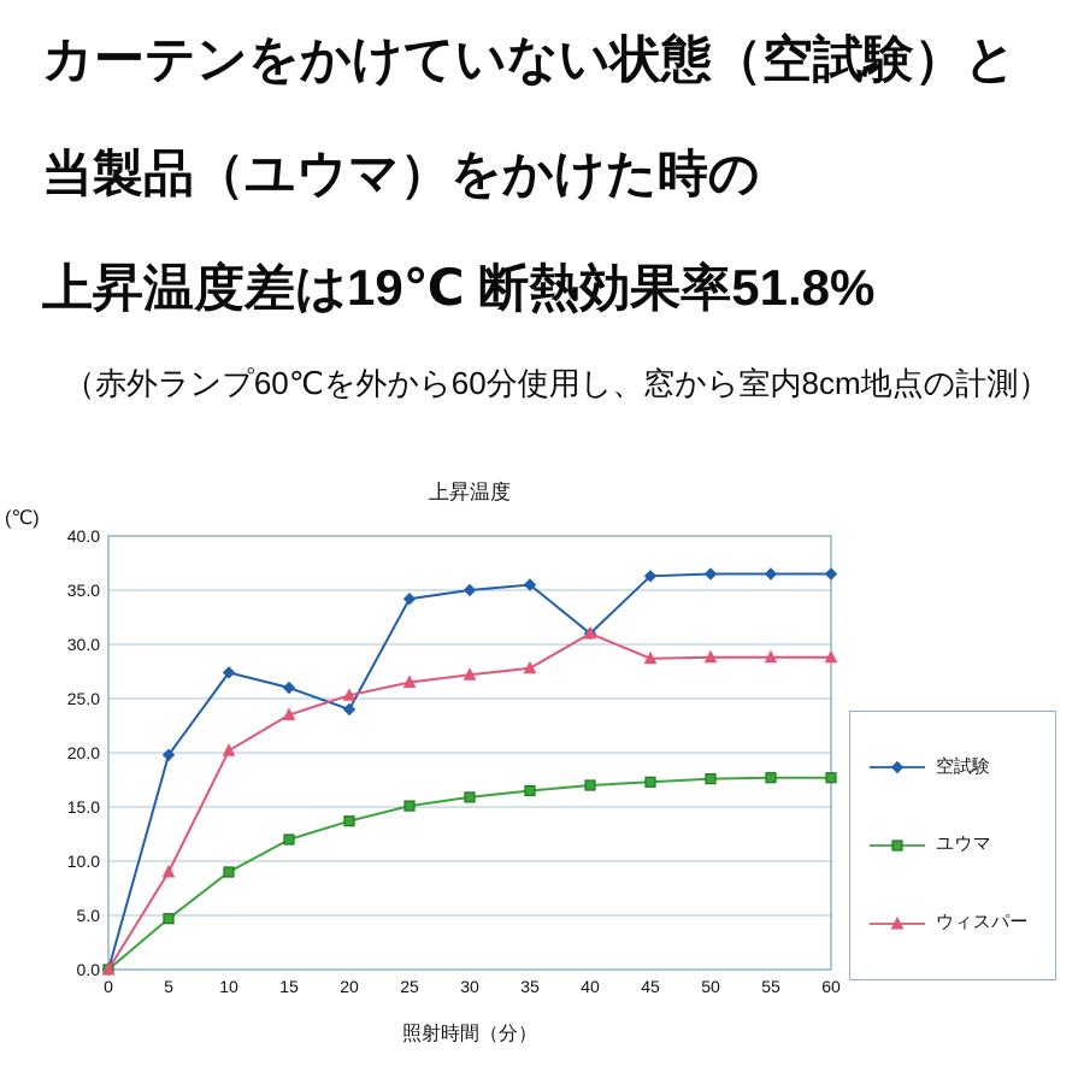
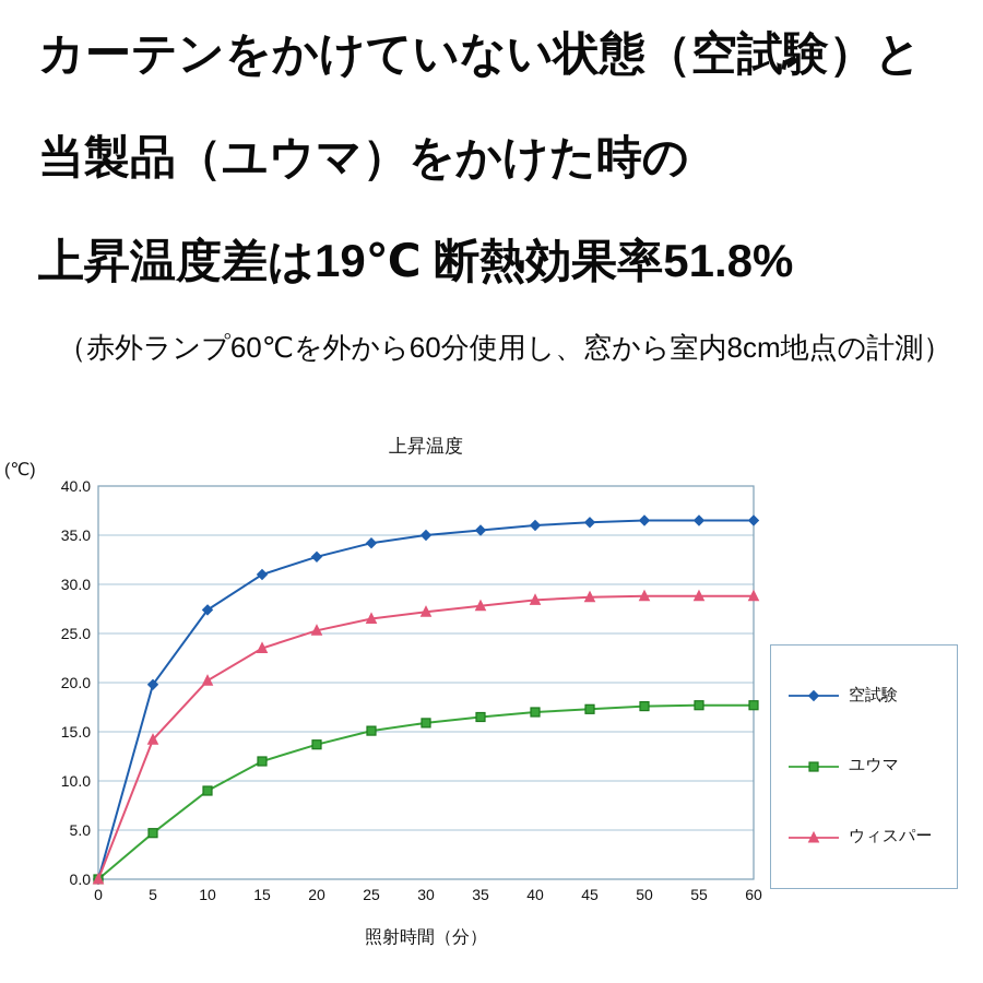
ウィスパー/5: 9 -> 14
空試験/15: 26 -> 31
空試験/20: 24 -> 33
空試験/40: 31 -> 36
ウィスパー/40: 31 -> 28
